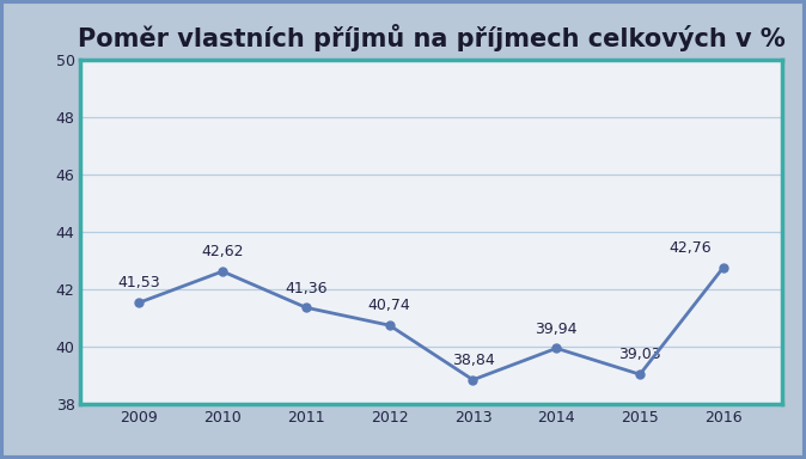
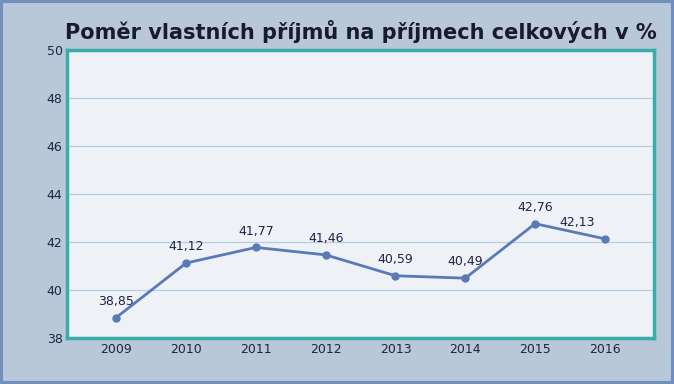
2009: 41,53 -> 38,85
2010: 42,62 -> 41,12
2011: 41,36 -> 41,77
2012: 40,74 -> 41,46
2013: 38,84 -> 40,59
2014: 39,94 -> 40,49
2015: 39,03 -> 42,76
2016: 42,76 -> 42,13
